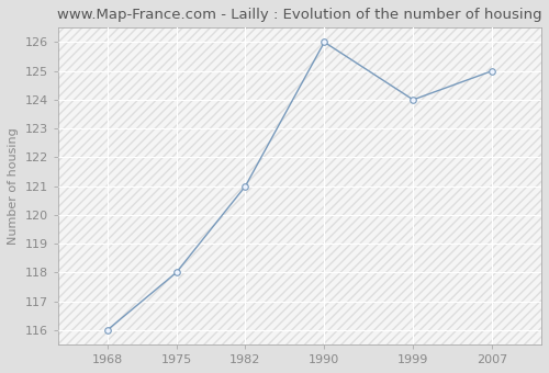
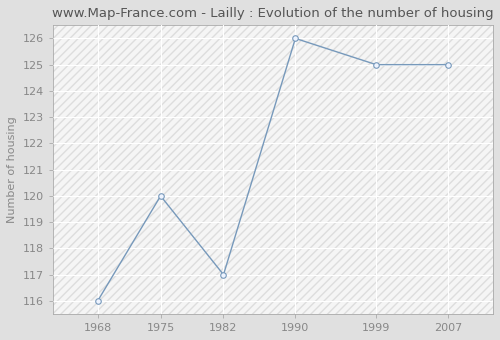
1975: 118 -> 120
1982: 121 -> 117
1999: 124 -> 125
